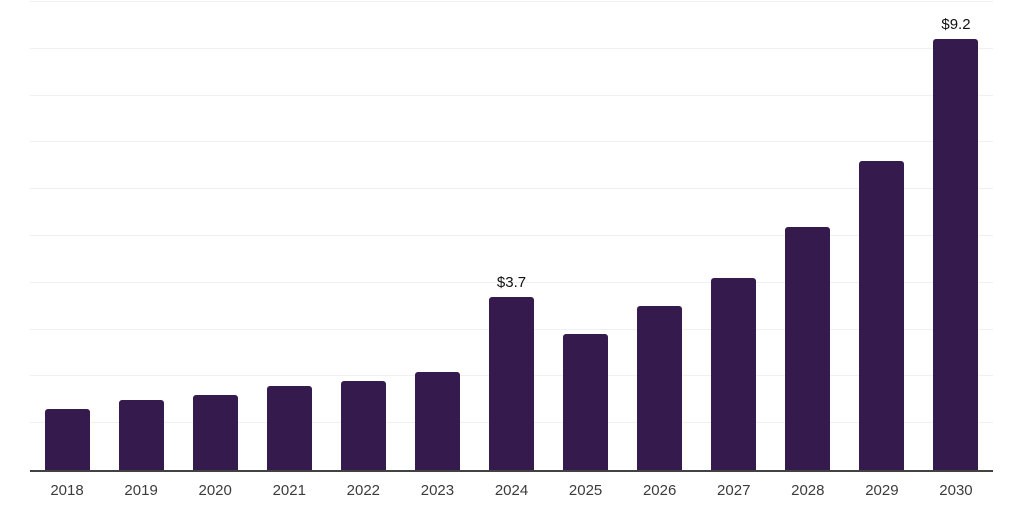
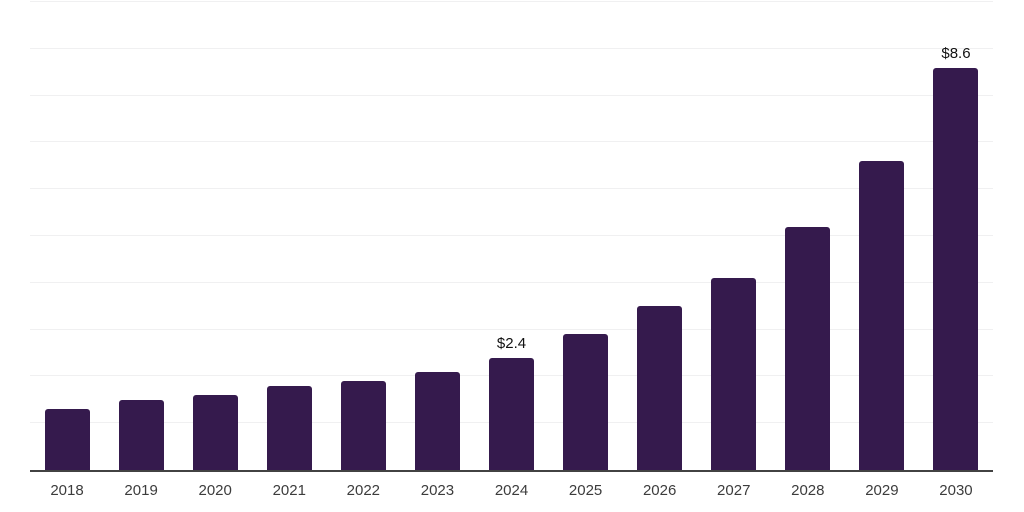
2024: $3.7 -> $2.4
2030: $9.2 -> $8.6
